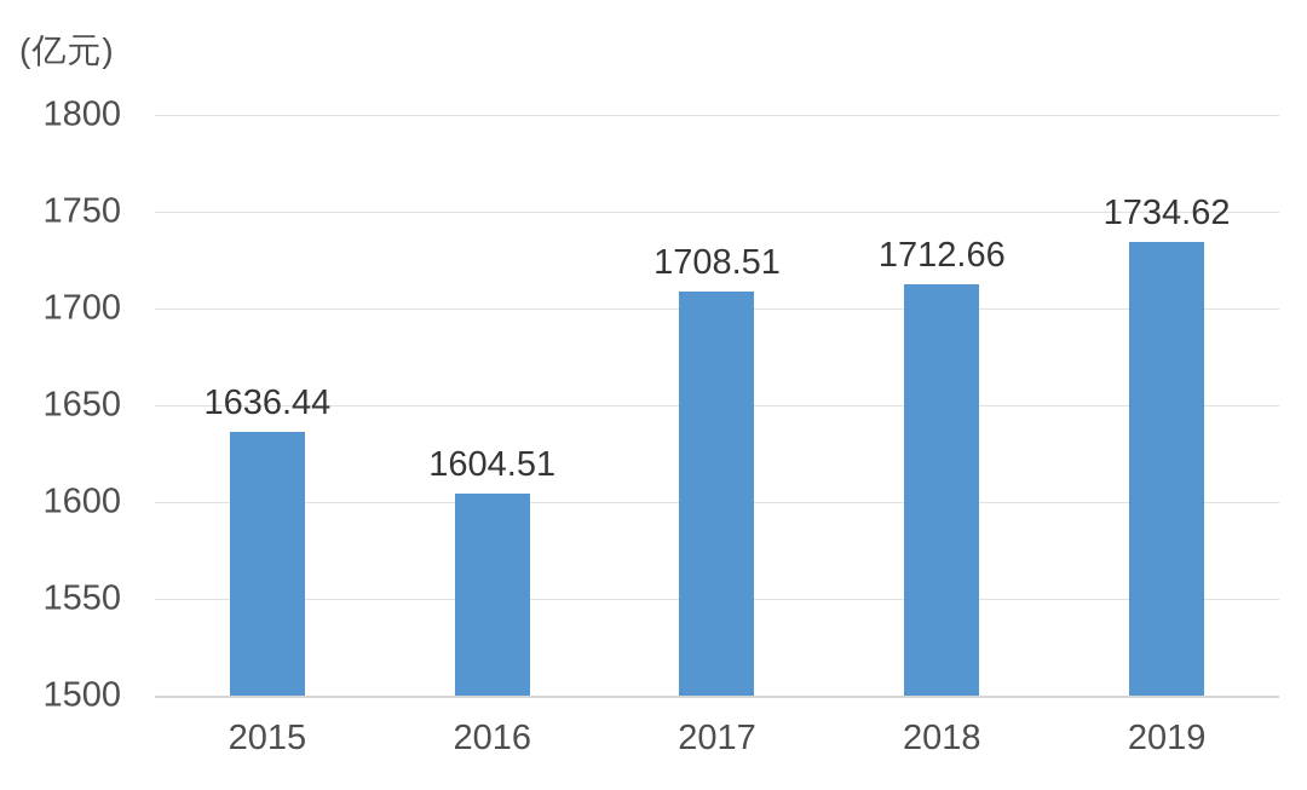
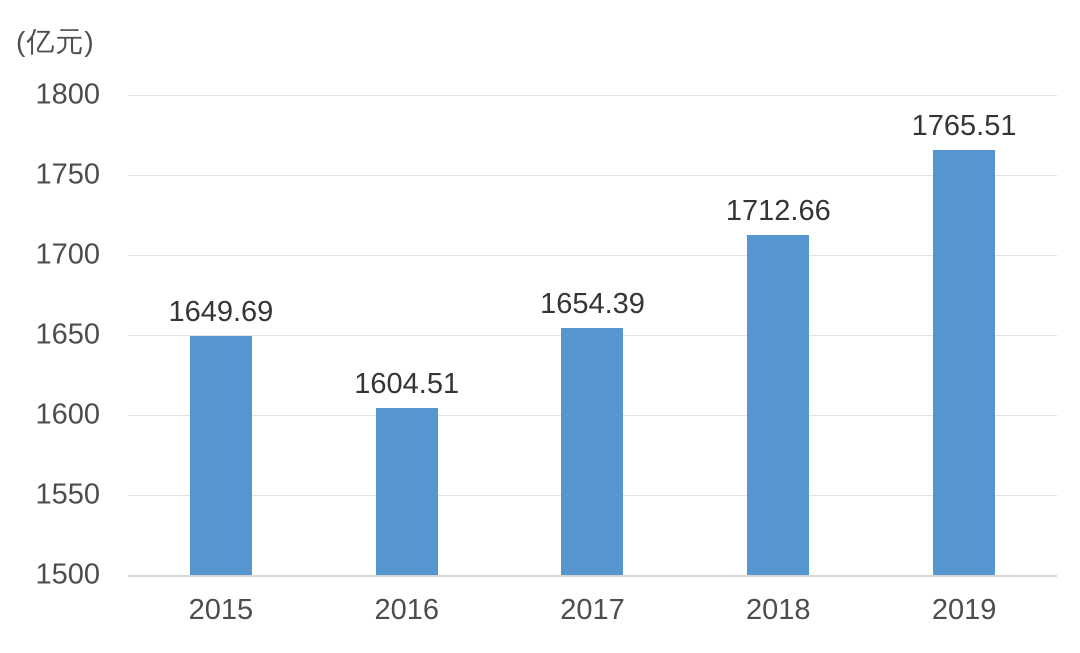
2015: 1636.44 -> 1649.69
2017: 1708.51 -> 1654.39
2019: 1734.62 -> 1765.51
